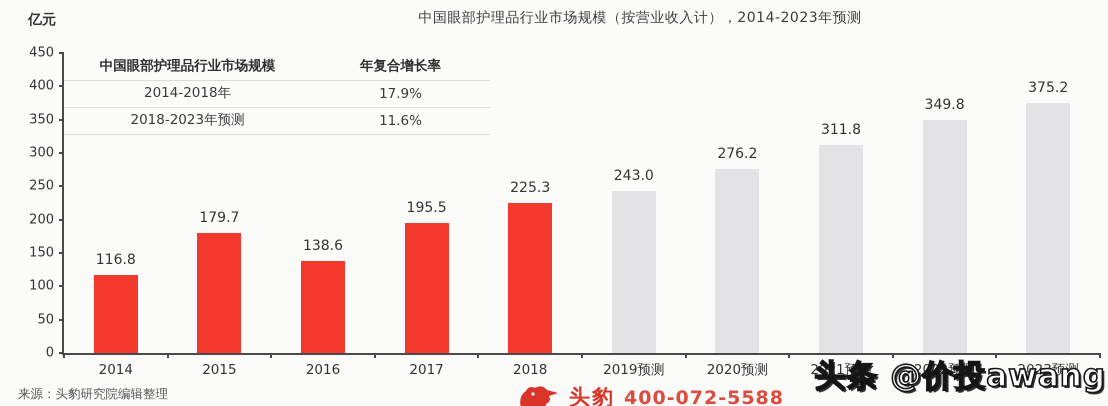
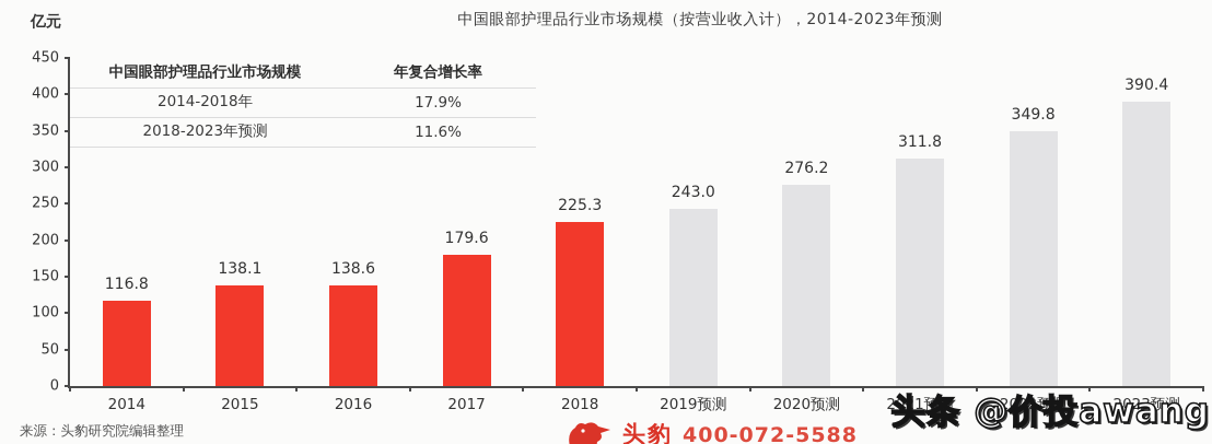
2015: 179.7 -> 138.1
2017: 195.5 -> 179.6
2023预测: 375.2 -> 390.4
